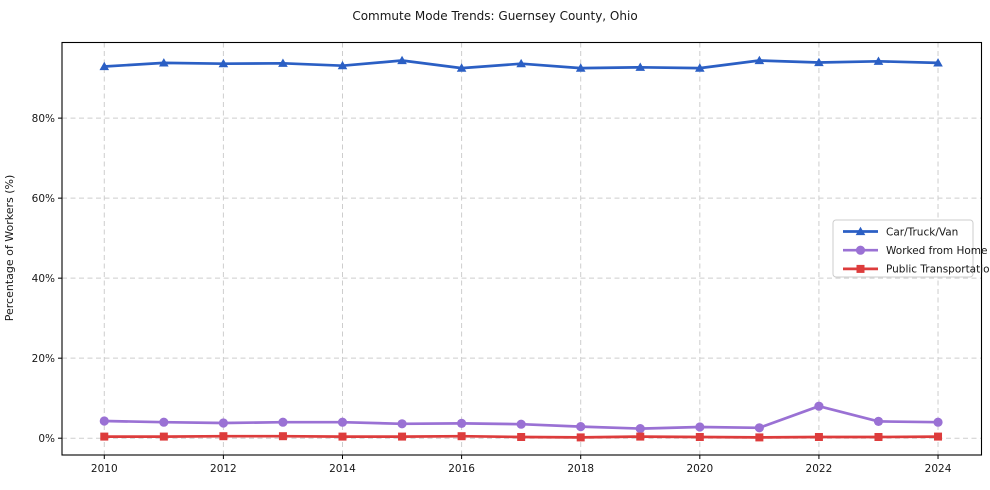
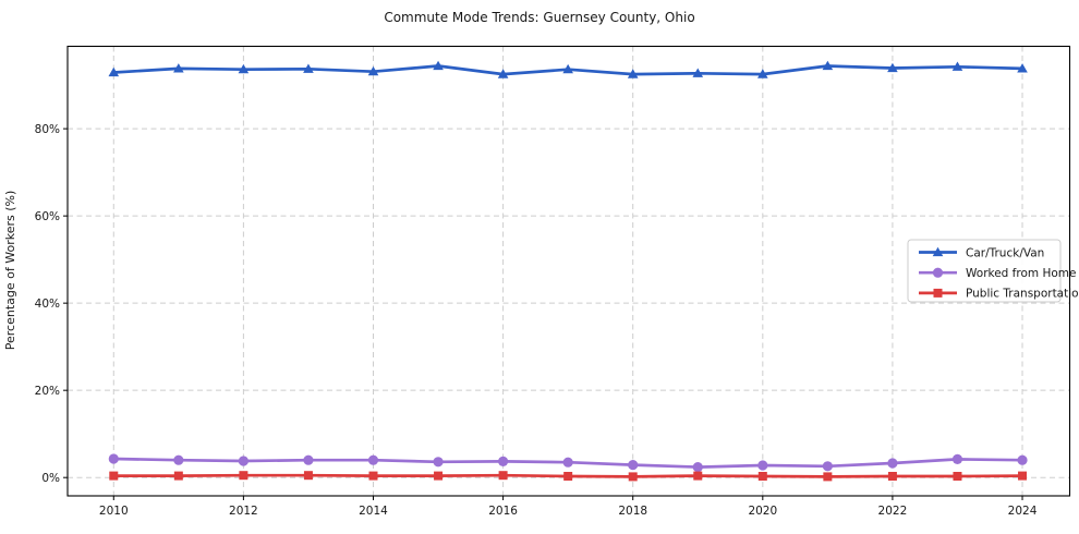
Worked from Home/2022: 8% -> 3%
